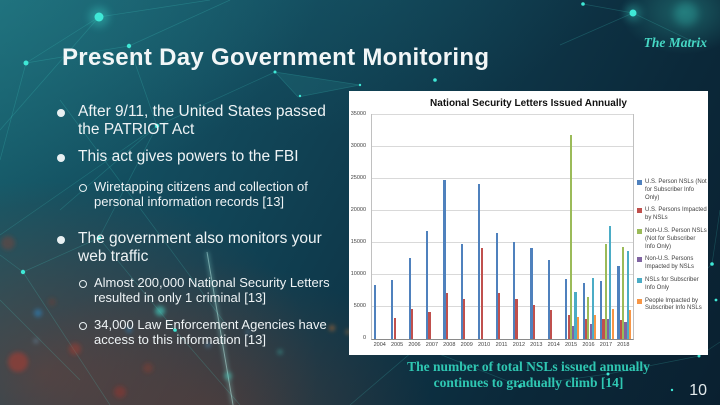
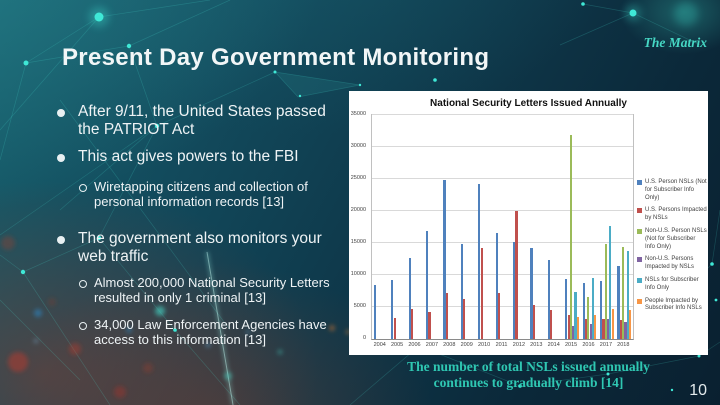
U.S. Persons Impacted by NSLs/2012: 6000 -> 20000
